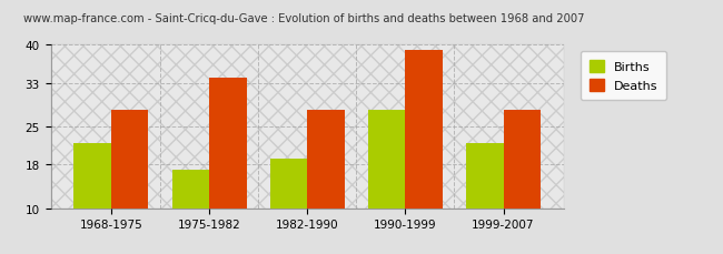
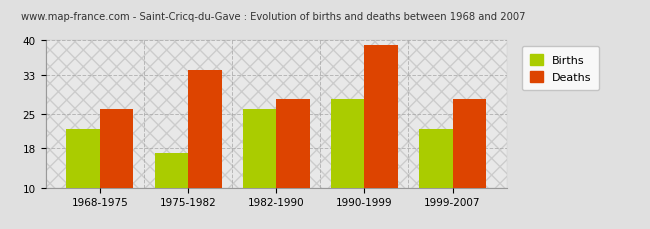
Deaths/1968-1975: 28 -> 26
Births/1982-1990: 19 -> 26
